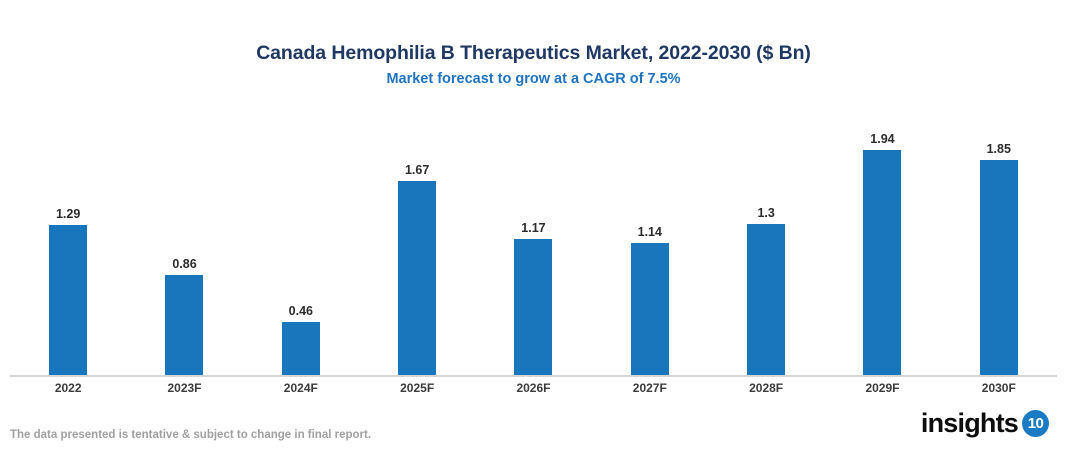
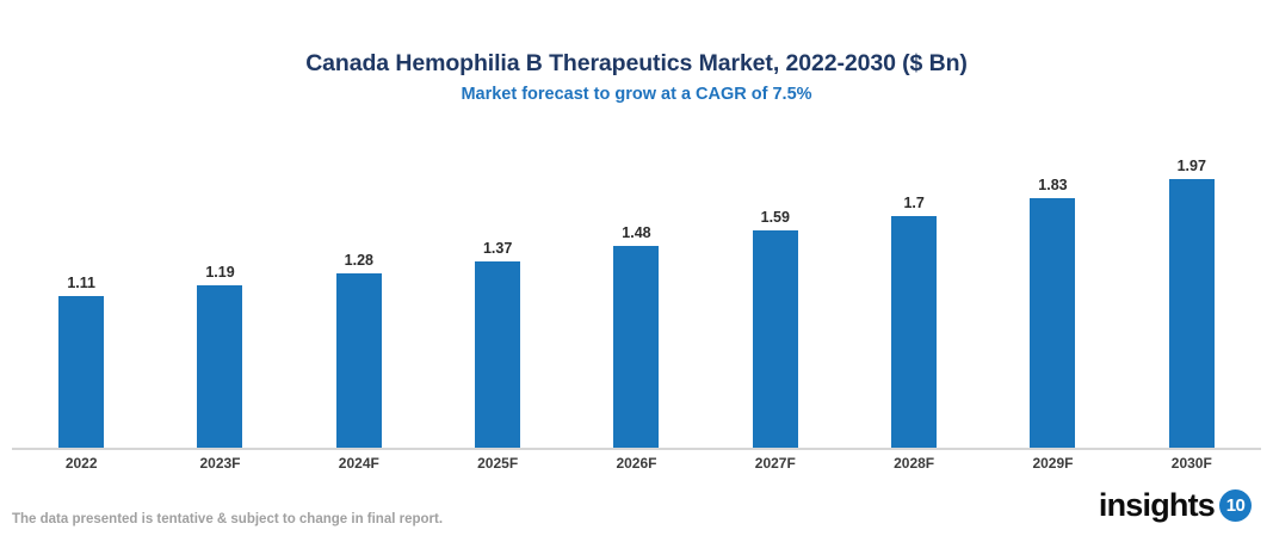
2022: 1.29 -> 1.11
2023F: 0.86 -> 1.19
2024F: 0.46 -> 1.28
2025F: 1.67 -> 1.37
2026F: 1.17 -> 1.48
2027F: 1.14 -> 1.59
2028F: 1.3 -> 1.7
2029F: 1.94 -> 1.83
2030F: 1.85 -> 1.97
